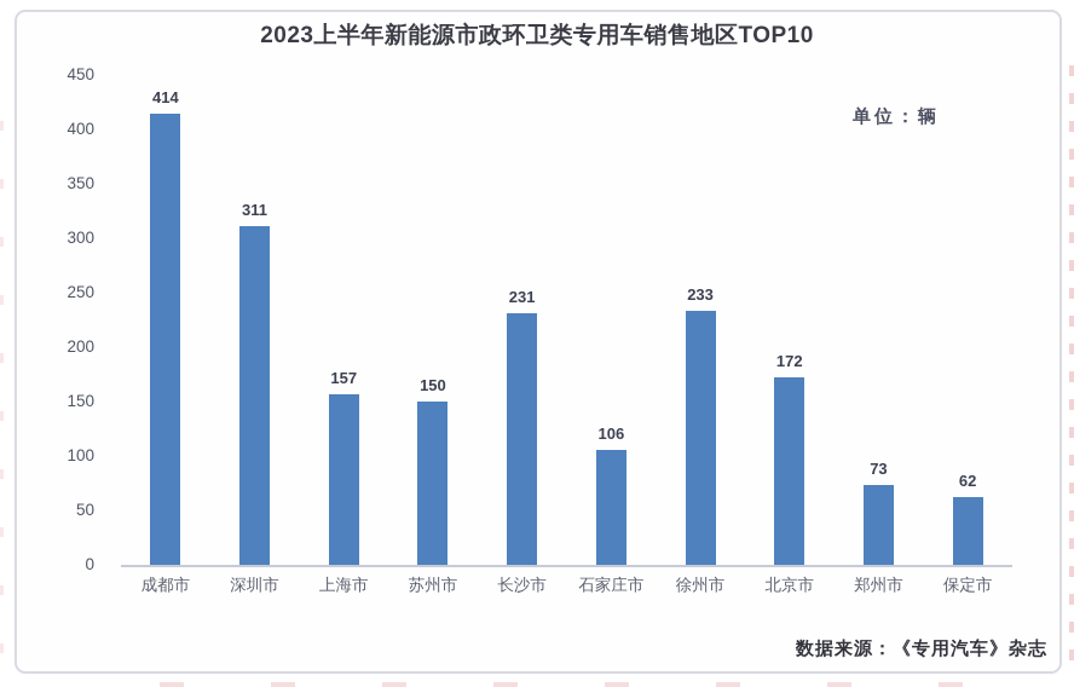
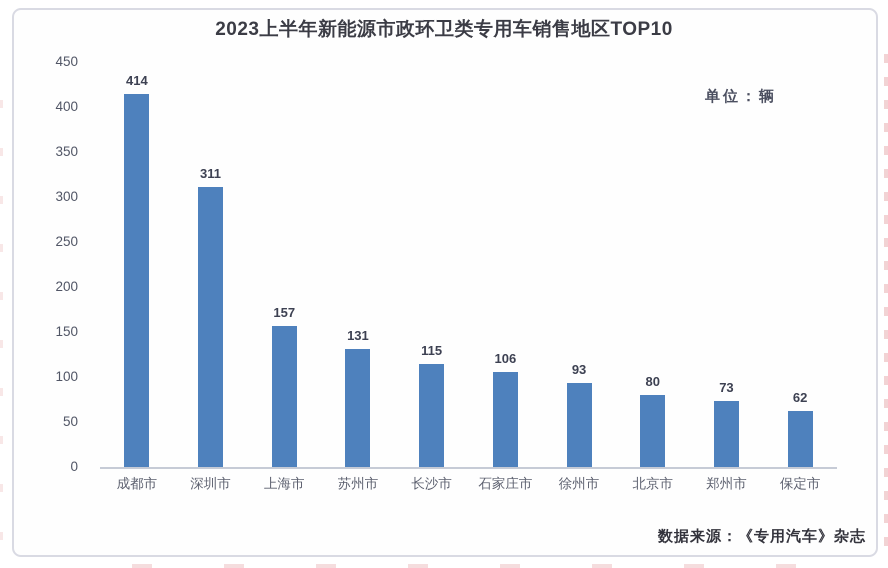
苏州市: 150 -> 131
长沙市: 231 -> 115
徐州市: 233 -> 93
北京市: 172 -> 80
